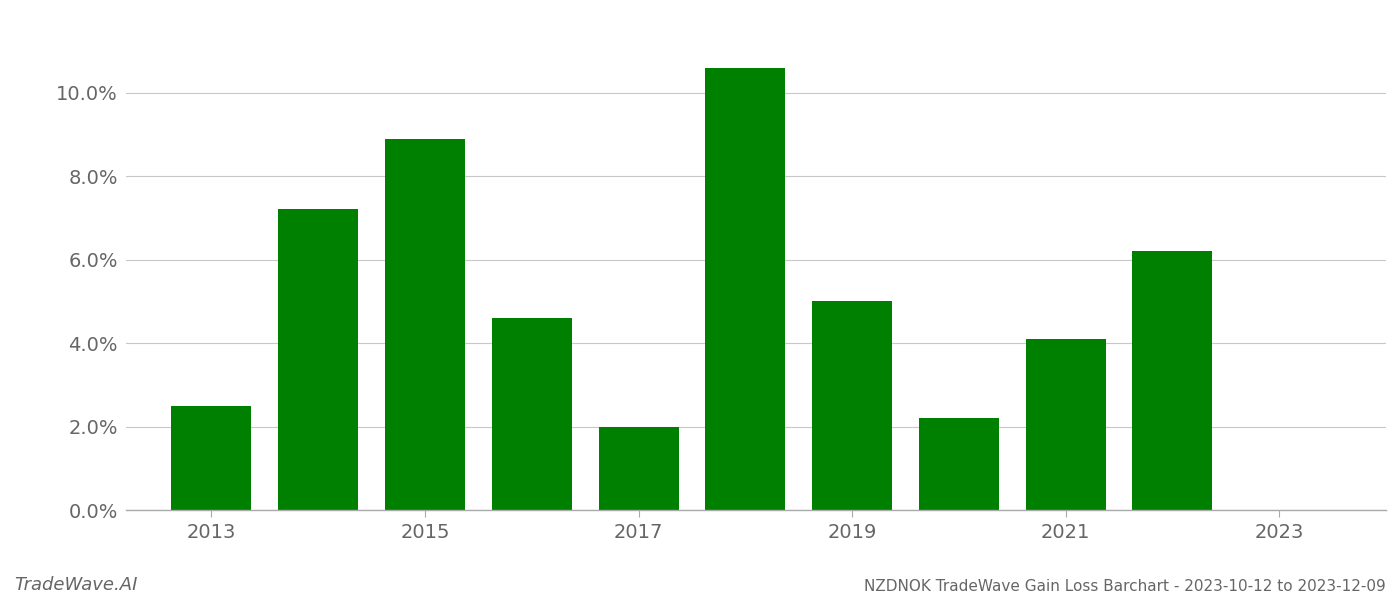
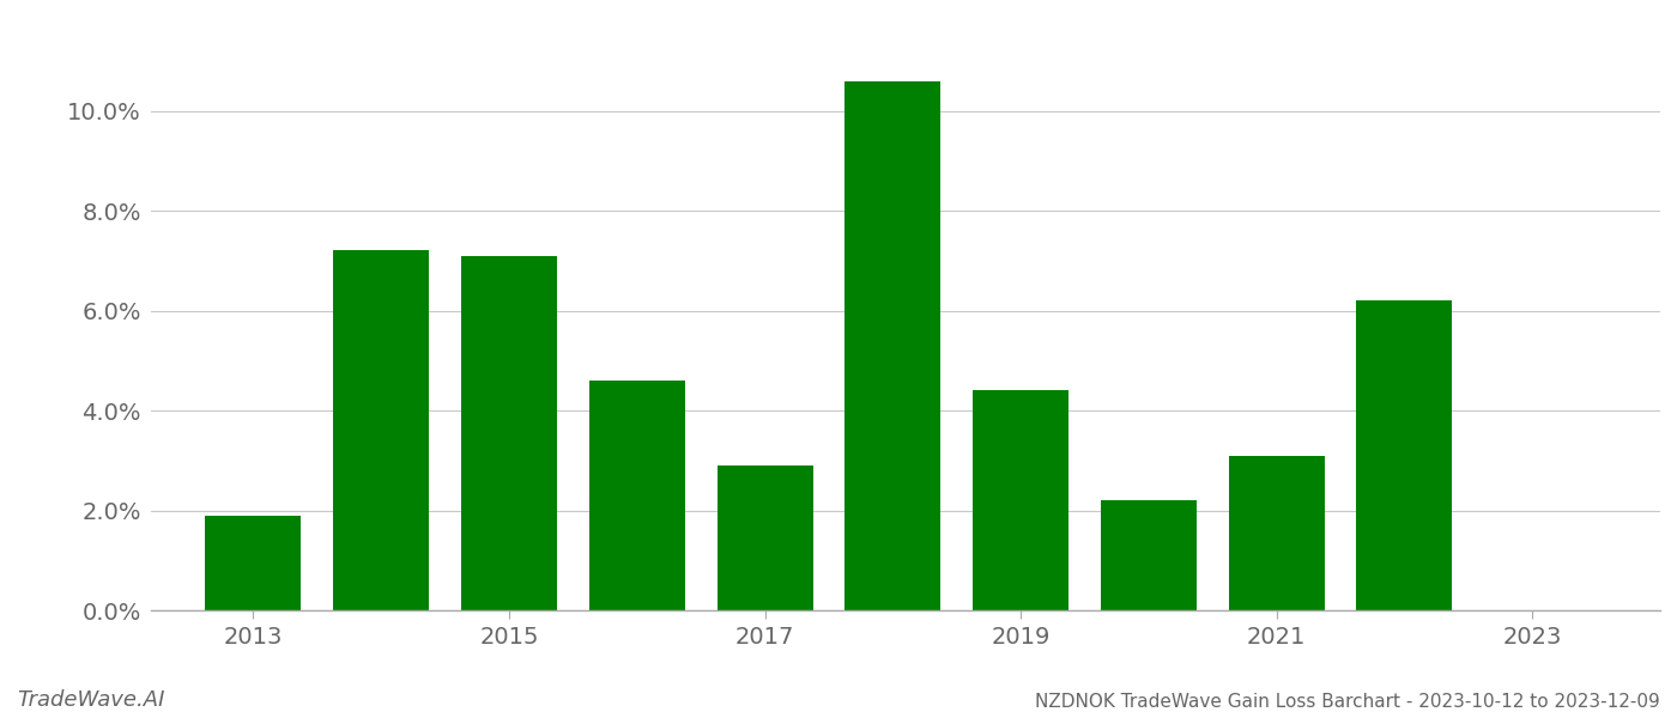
2013: 2.5% -> 1.9%
2015: 8.9% -> 7.1%
2017: 2.0% -> 2.9%
2019: 5.0% -> 4.4%
2021: 4.1% -> 3.1%
